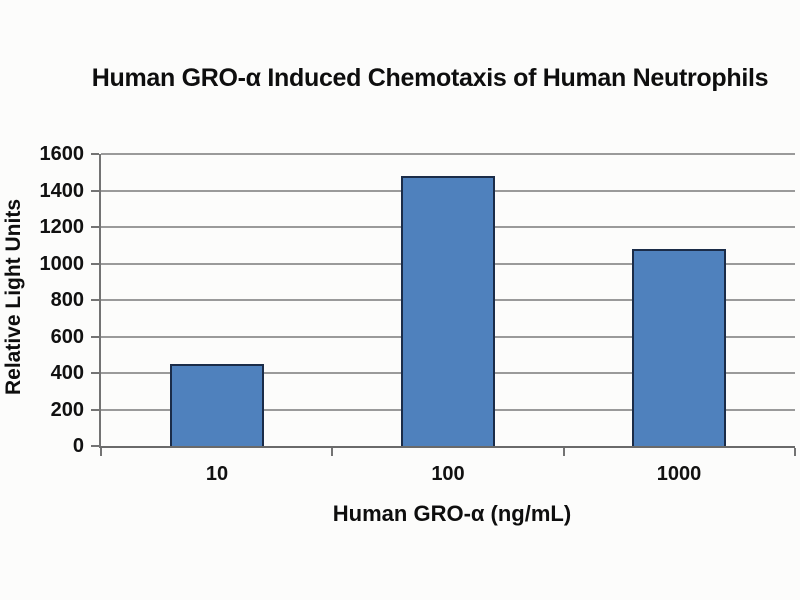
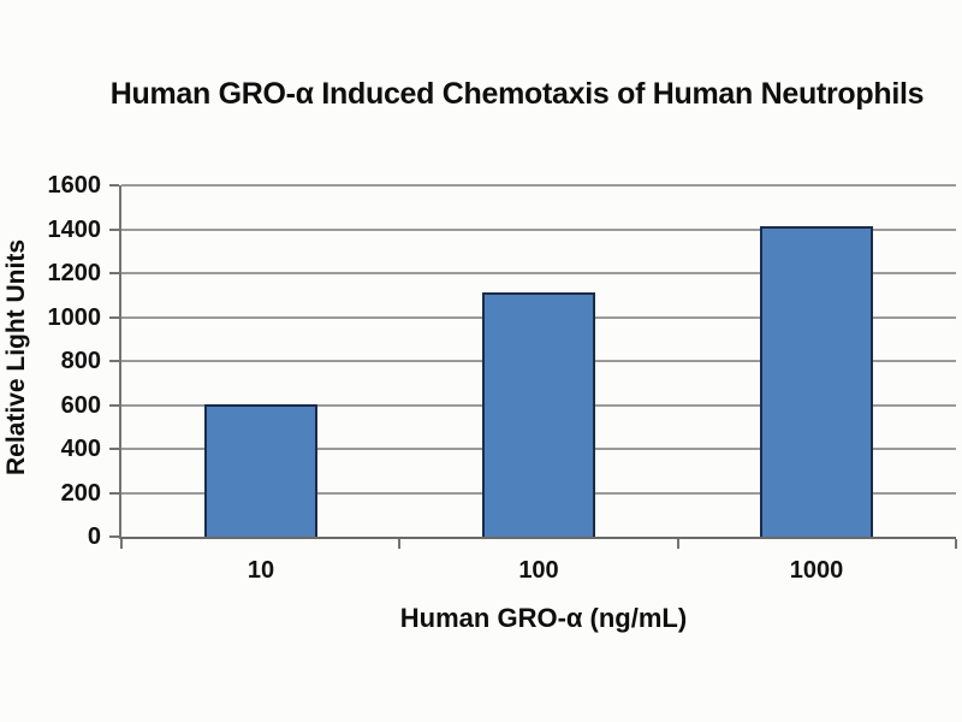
10: 450 -> 600
100: 1480 -> 1120
1000: 1080 -> 1420
